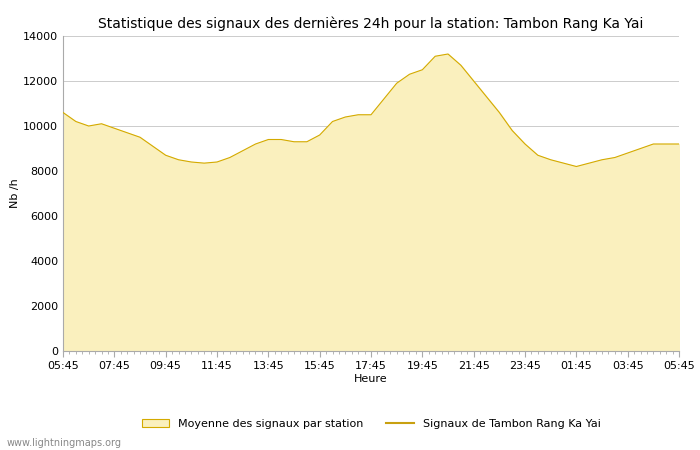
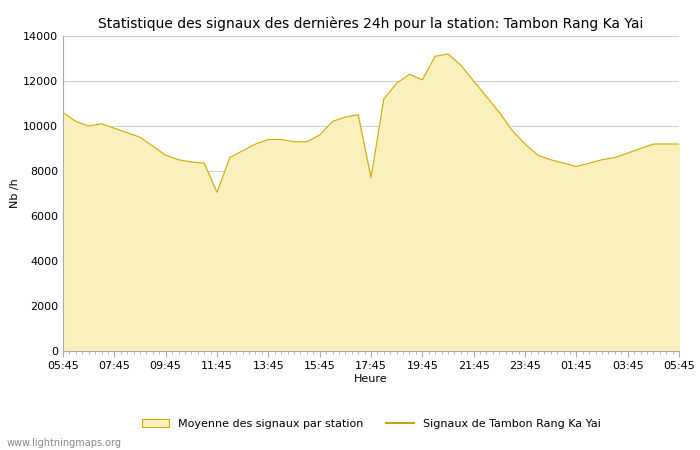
11:45: 8400 -> 7050
17:45: 10500 -> 7700
19:45: 12500 -> 12050
